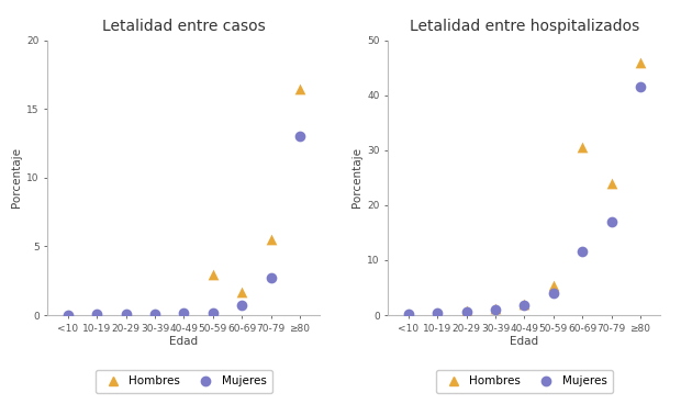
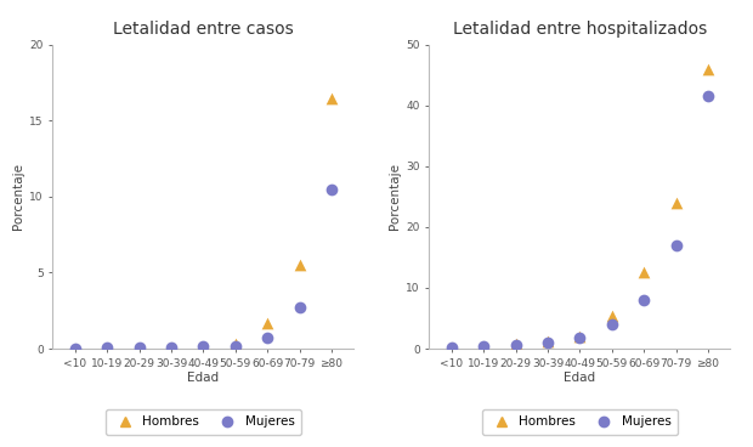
Letalidad entre casos/Hombres/50-59: 3.0 -> 0.3
Letalidad entre casos/Mujeres/≥80: 13.0 -> 10.5
Letalidad entre hospitalizados/Hombres/60-69: 30.6 -> 12.5
Letalidad entre hospitalizados/Mujeres/60-69: 11.6 -> 8.0
